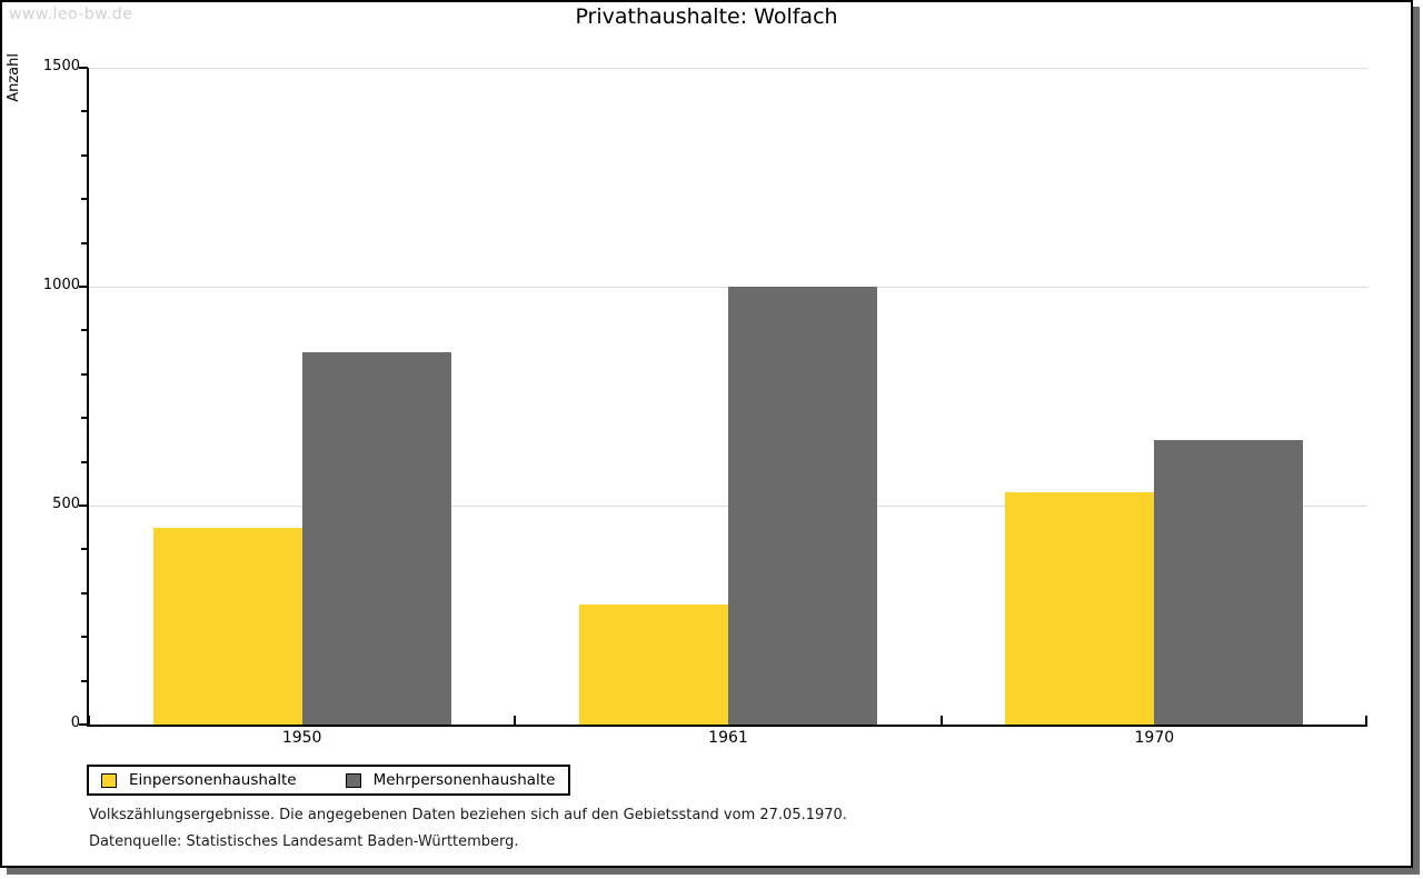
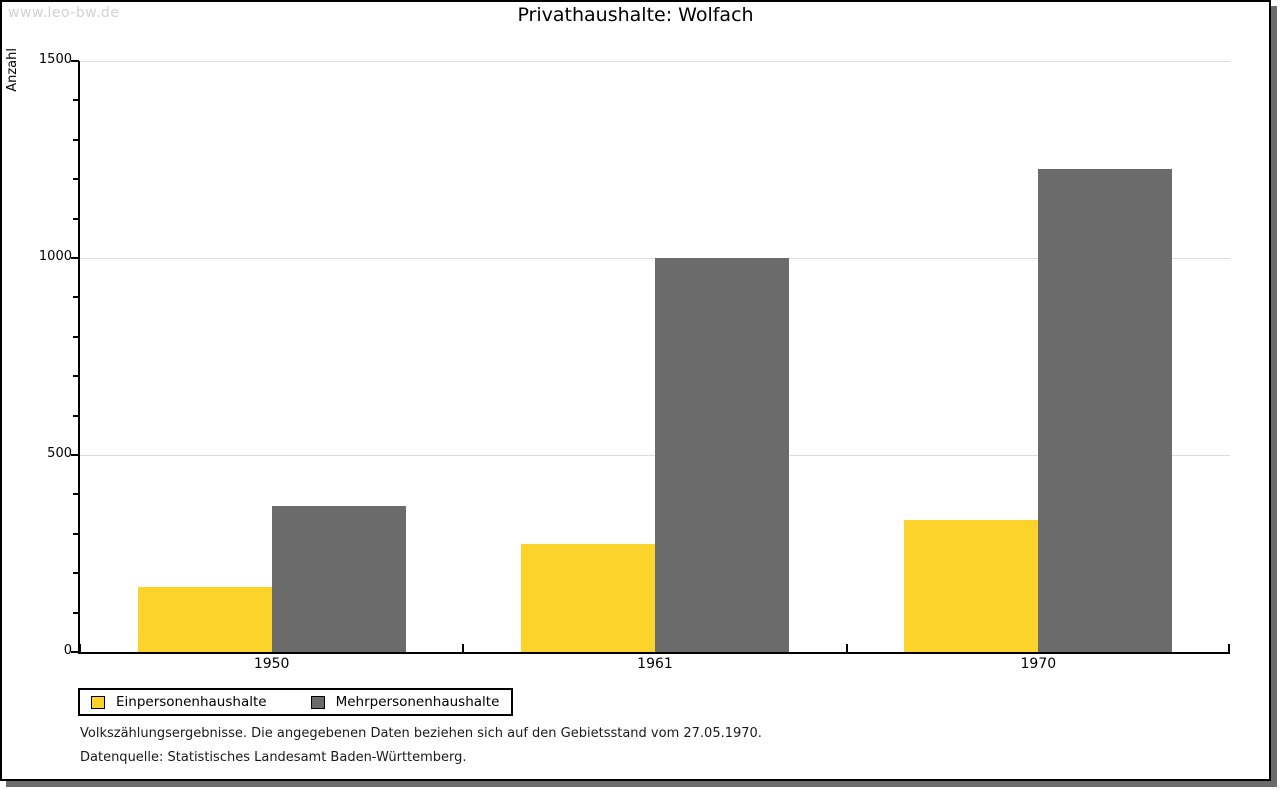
Einpersonenhaushalte/1950: 450 -> 160
Mehrpersonenhaushalte/1950: 850 -> 370
Einpersonenhaushalte/1970: 530 -> 340
Mehrpersonenhaushalte/1970: 650 -> 1220
